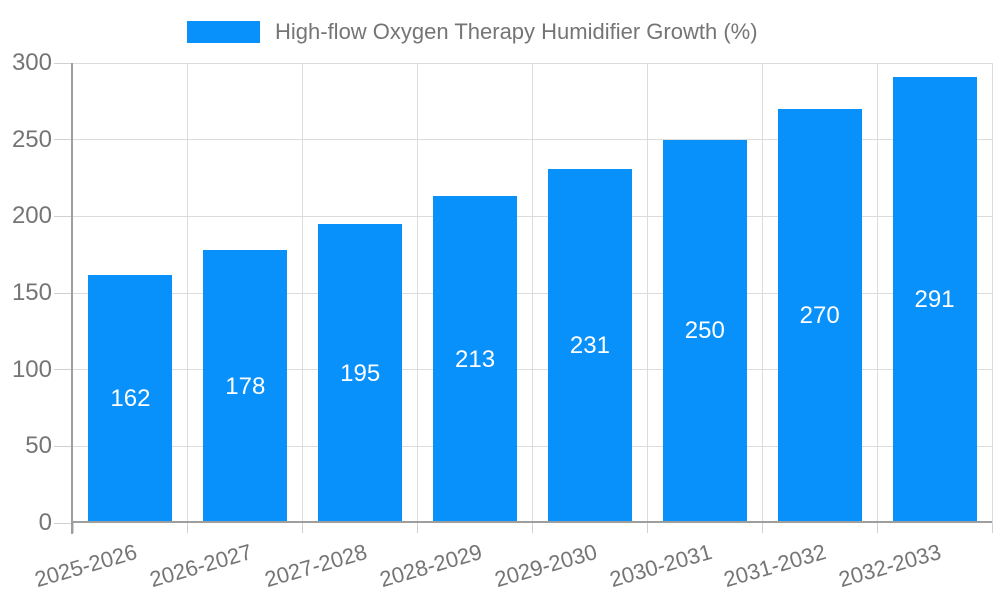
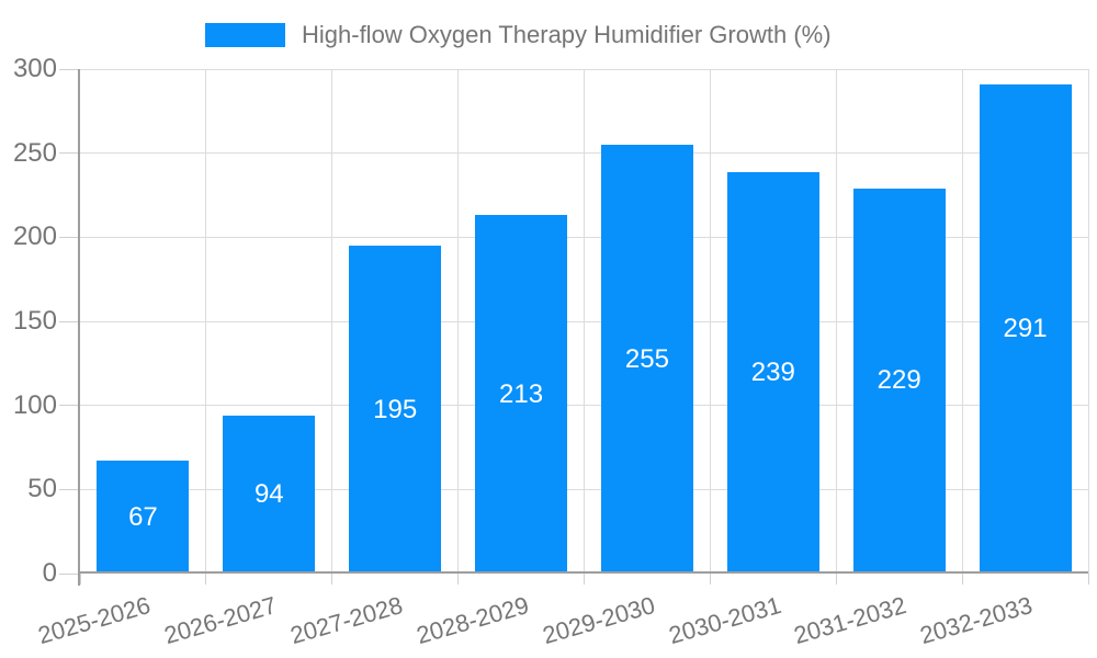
2025-2026: 162 -> 67
2026-2027: 178 -> 94
2029-2030: 231 -> 255
2030-2031: 250 -> 239
2031-2032: 270 -> 229
